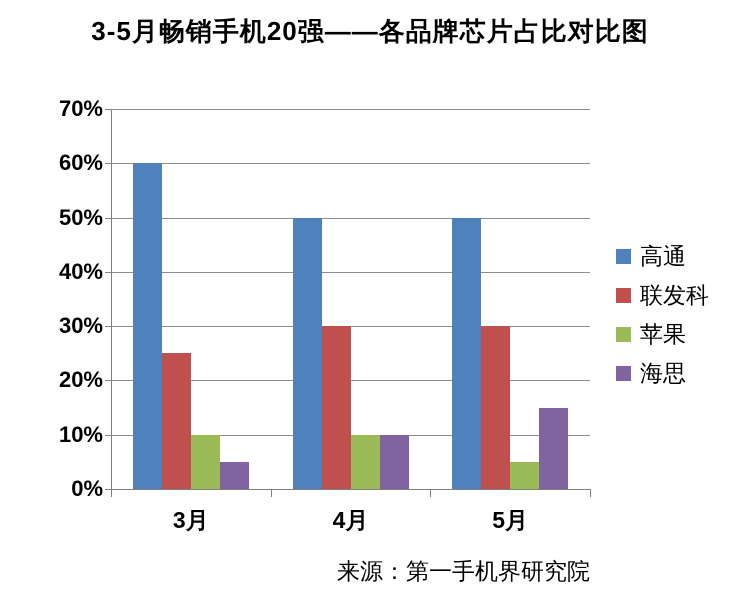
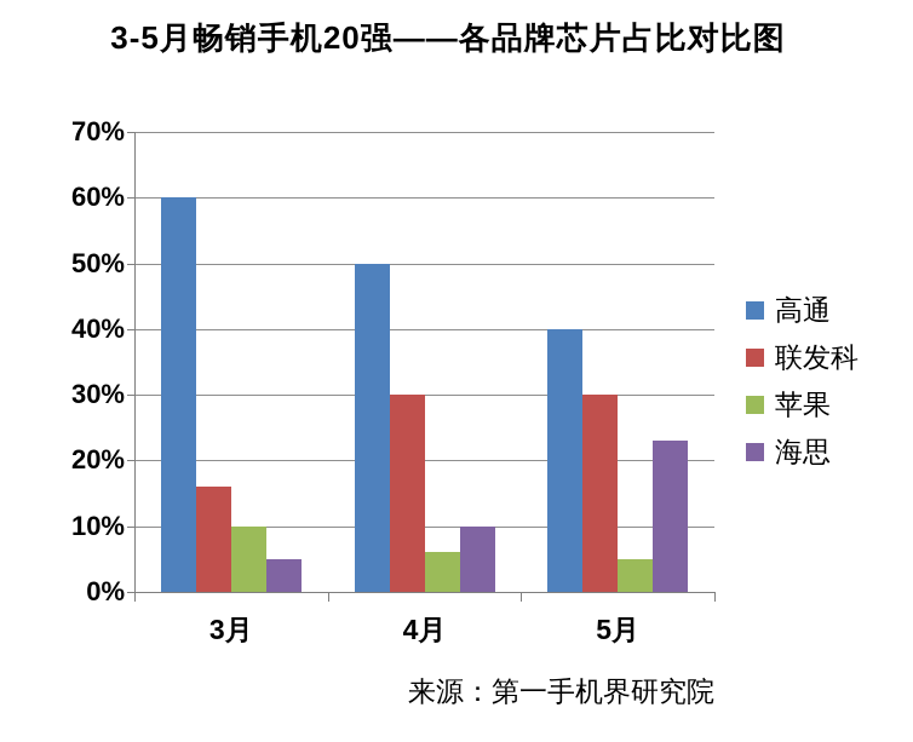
联发科/3月: 25% -> 16%
苹果/4月: 10% -> 6%
高通/5月: 50% -> 40%
海思/5月: 15% -> 23%
